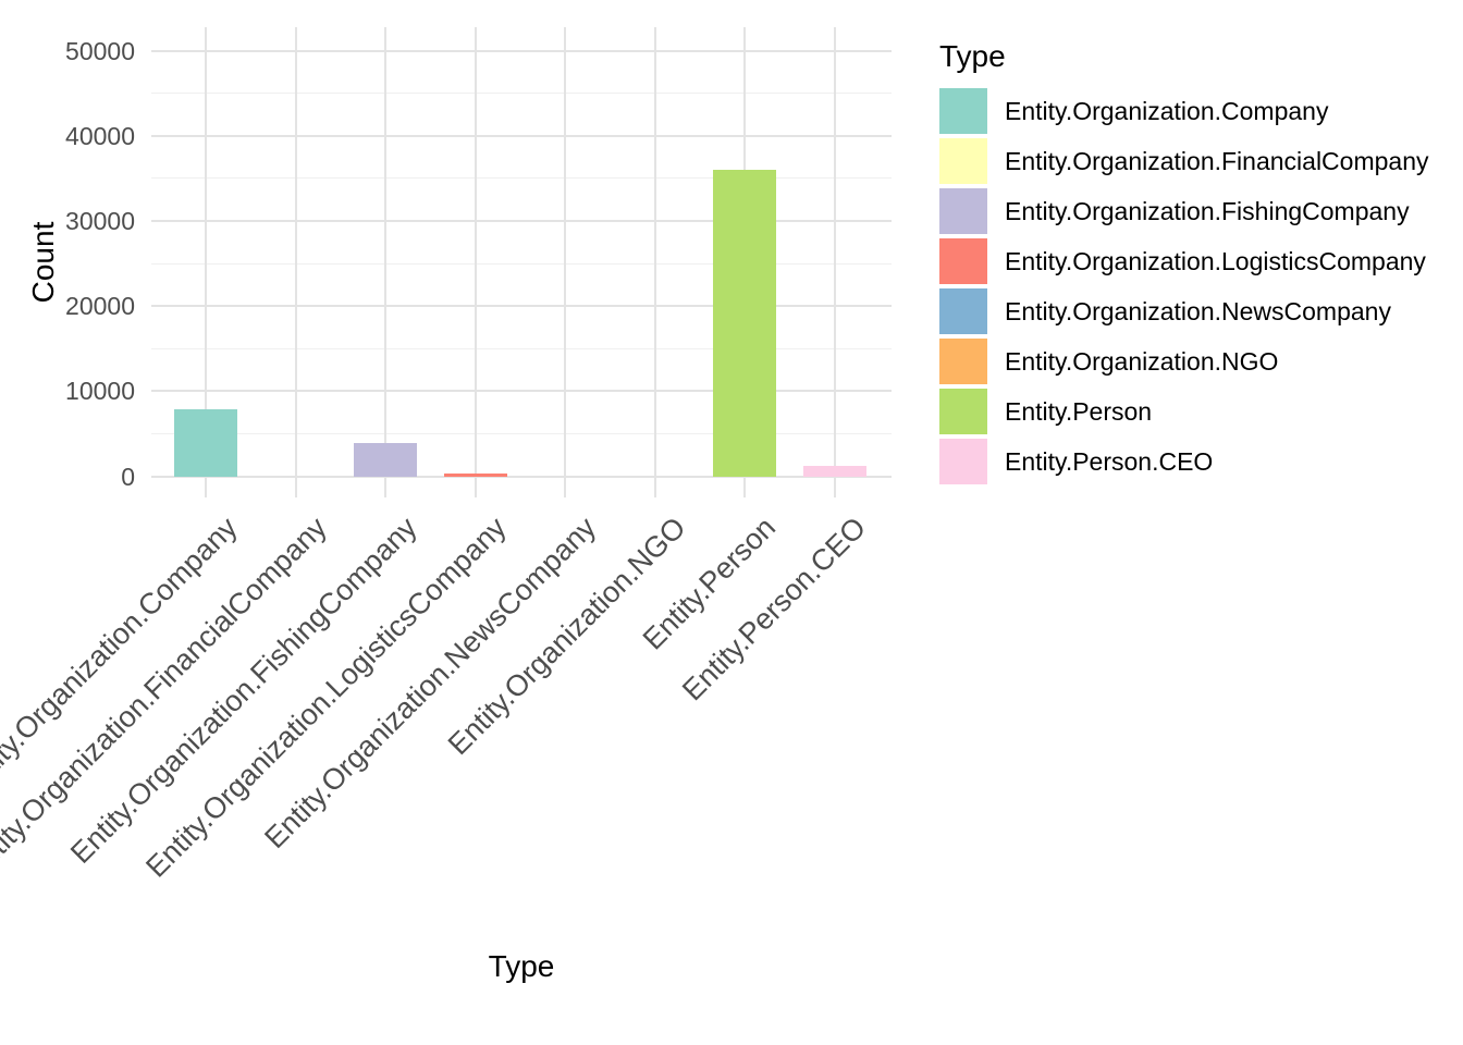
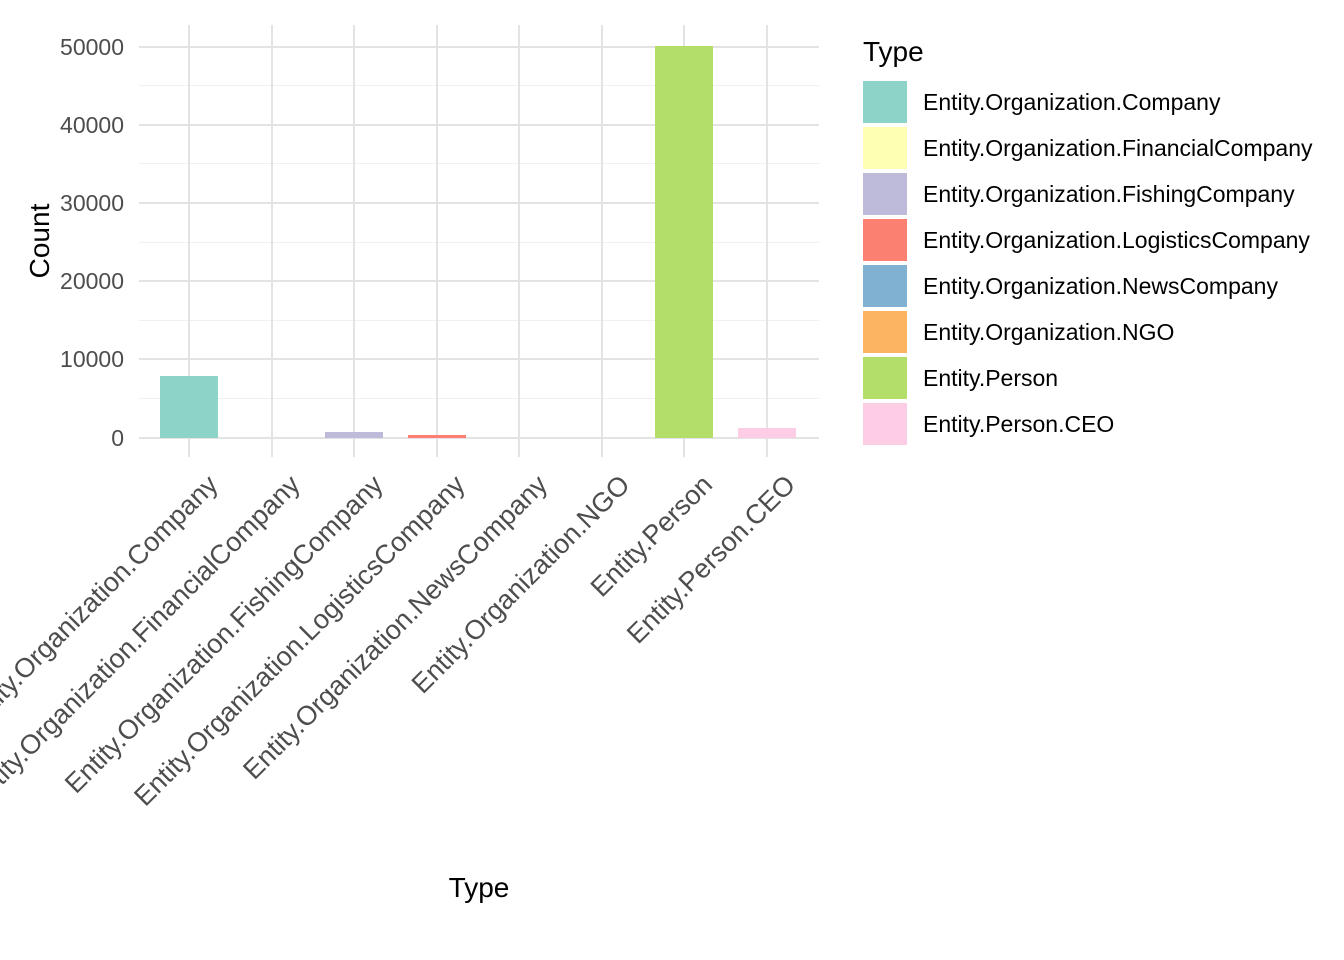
Entity.Organization.FishingCompany: 4000 -> 1000
Entity.Person: 36000 -> 50000
